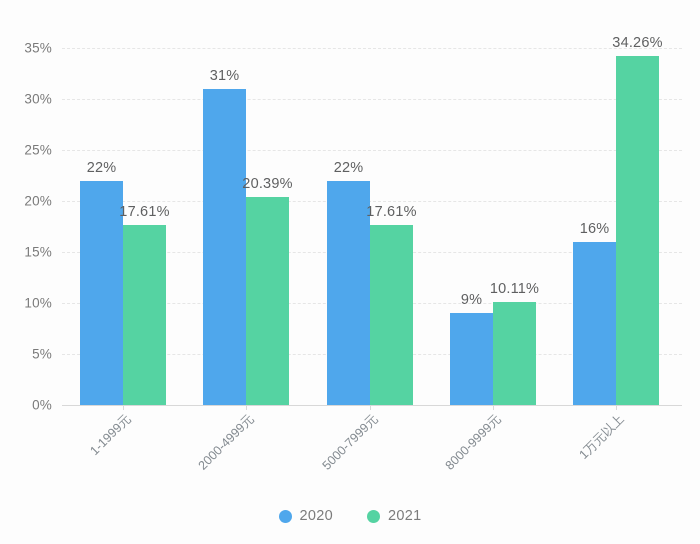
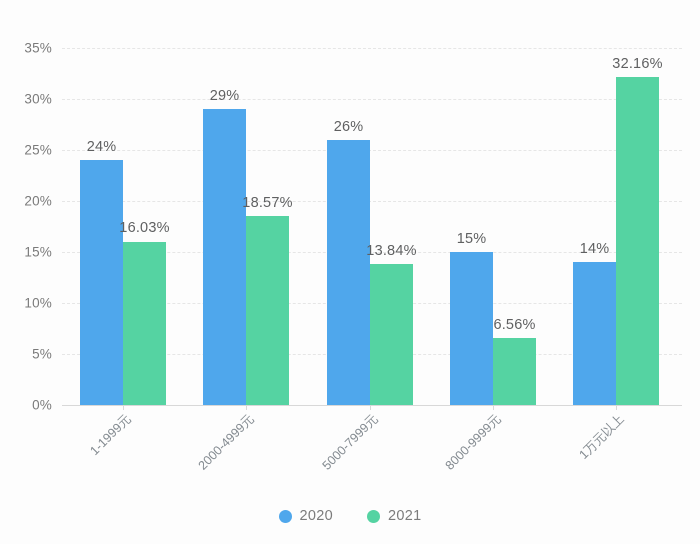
2020/1-1999元: 22% -> 24%
2021/1-1999元: 17.61% -> 16.03%
2020/2000-4999元: 31% -> 29%
2021/2000-4999元: 20.39% -> 18.57%
2020/5000-7999元: 22% -> 26%
2021/5000-7999元: 17.61% -> 13.84%
2020/8000-9999元: 9% -> 15%
2021/8000-9999元: 10.11% -> 6.56%
2020/1万元以上: 16% -> 14%
2021/1万元以上: 34.26% -> 32.16%
